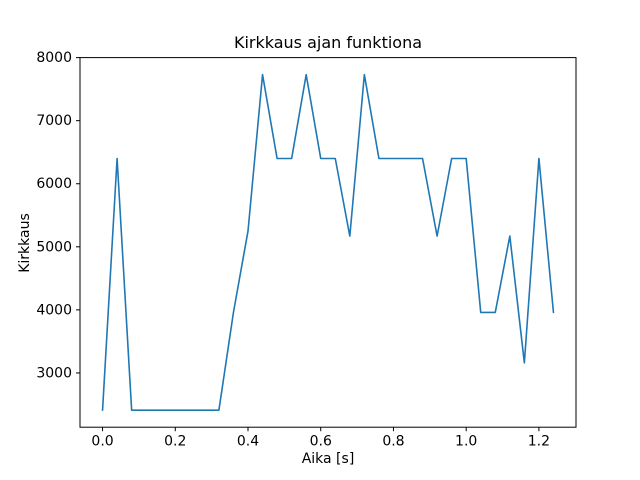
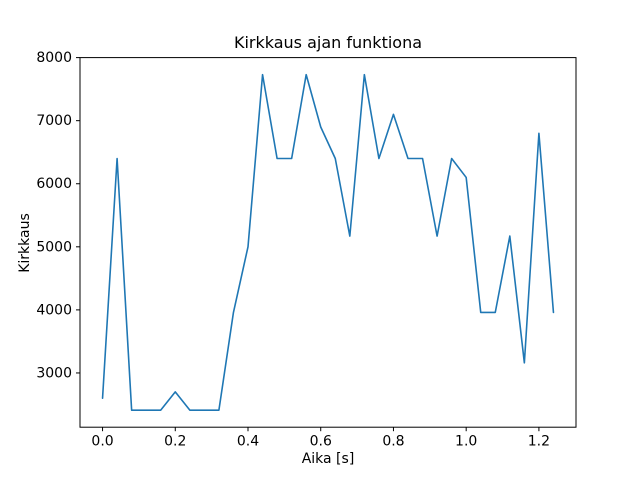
0.0: 2400 -> 2600
0.2: 2400 -> 2700
0.4: 5200 -> 5000
0.6: 6400 -> 6900
0.8: 6400 -> 7100
1.0: 6400 -> 6100
1.2: 6400 -> 6800
